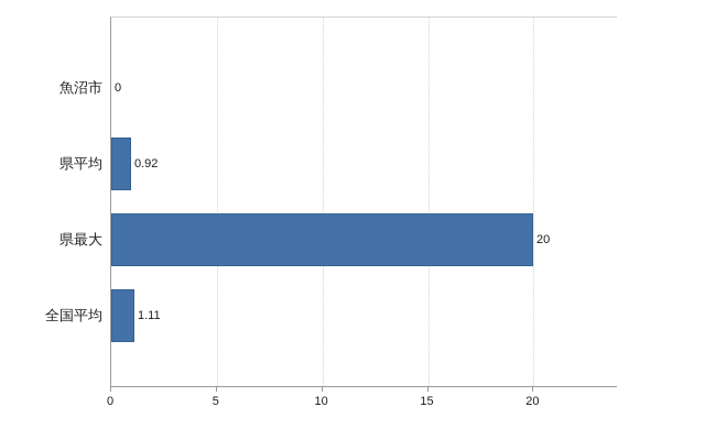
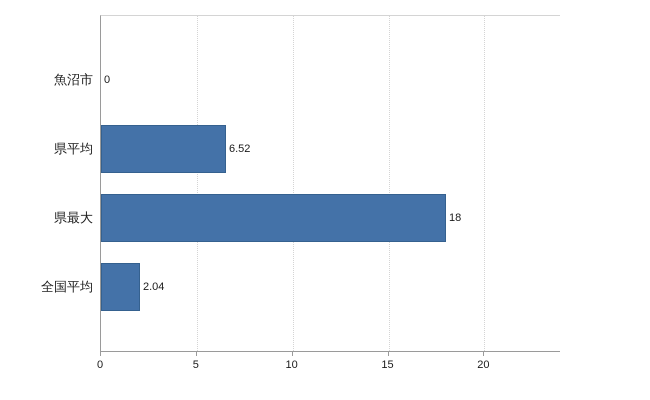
県平均: 0.92 -> 6.52
県最大: 20 -> 18
全国平均: 1.11 -> 2.04
